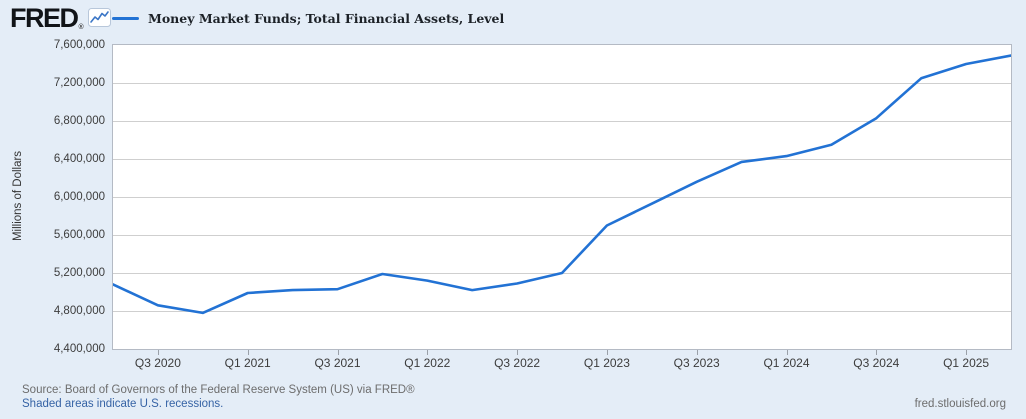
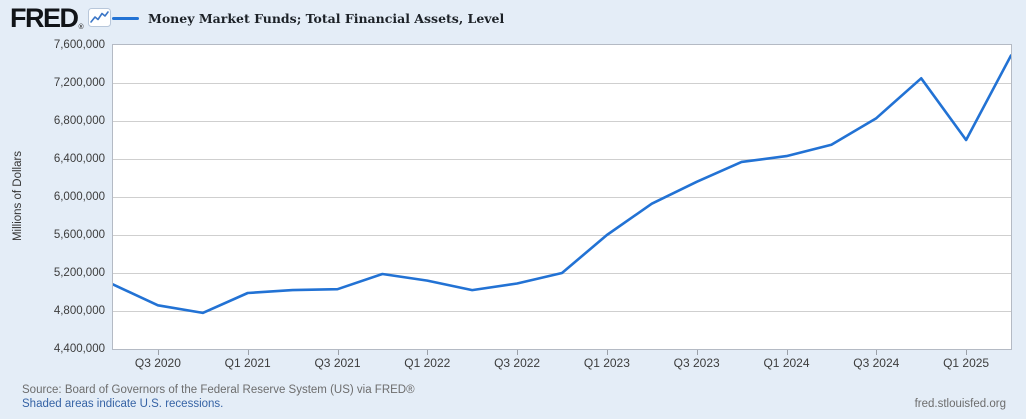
Q1 2023: 5700000 -> 5600000
Q1 2025: 7400000 -> 6600000
